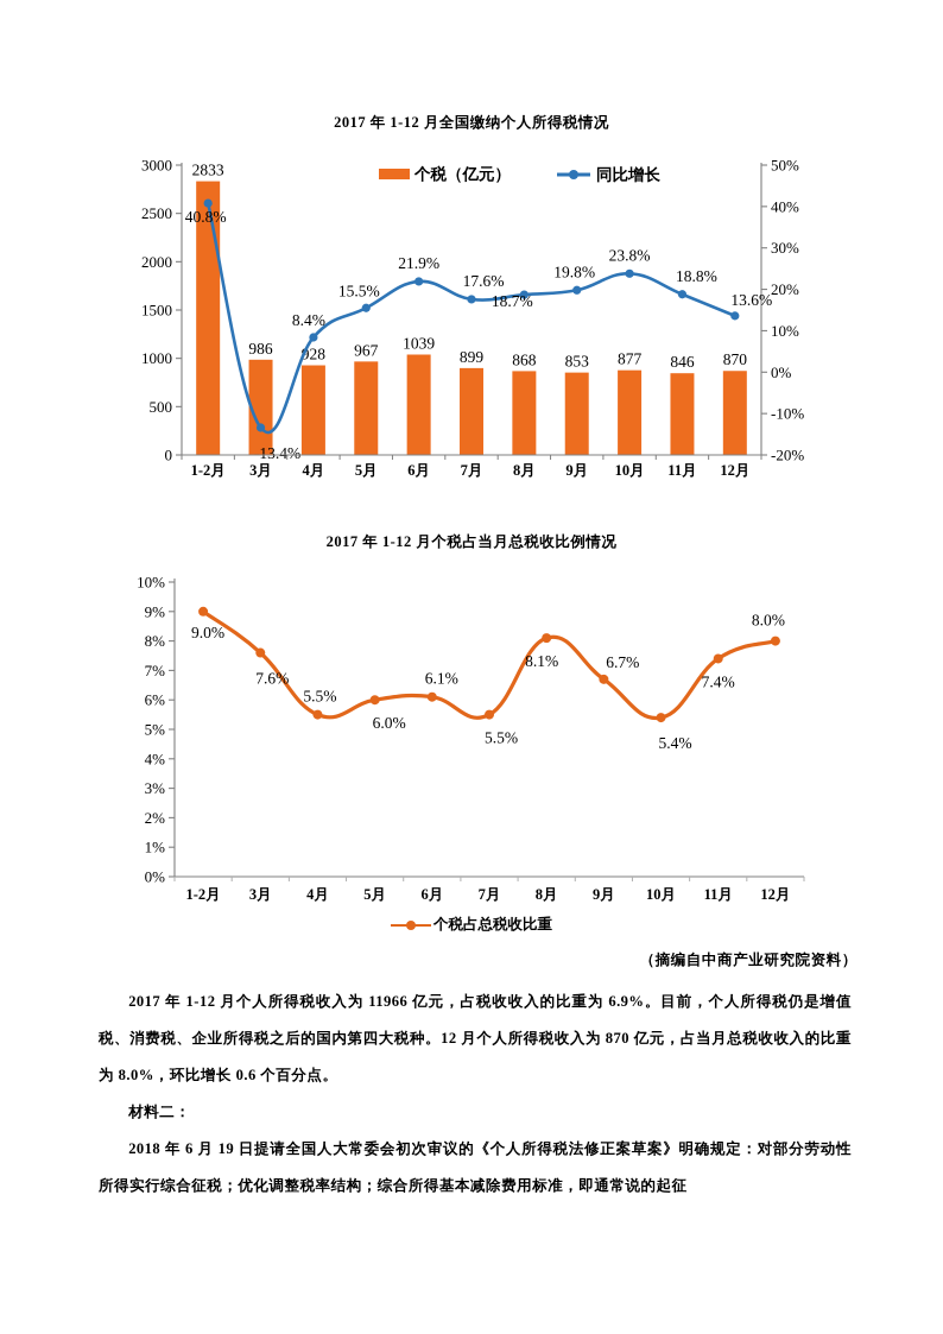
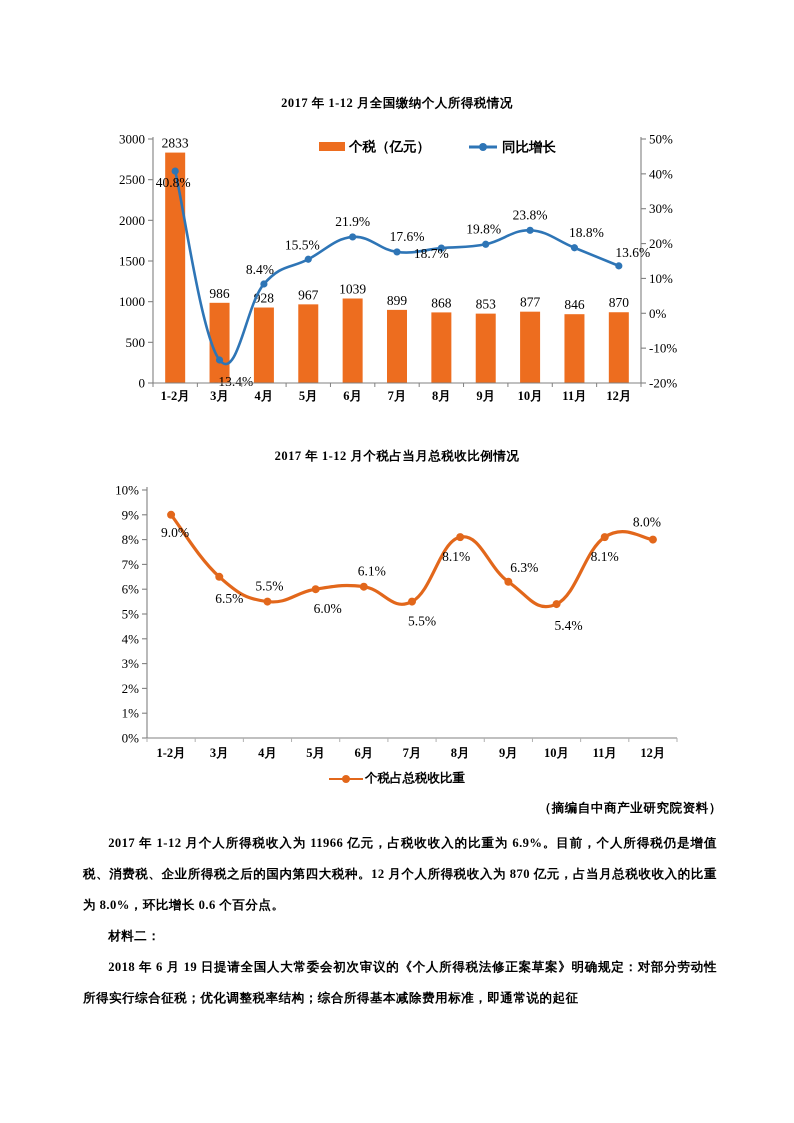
2017 年 1-12 月个税占当月总税收比例情况/3月: 7.6% -> 6.5%
2017 年 1-12 月个税占当月总税收比例情况/9月: 6.7% -> 6.3%
2017 年 1-12 月个税占当月总税收比例情况/11月: 7.4% -> 8.1%
